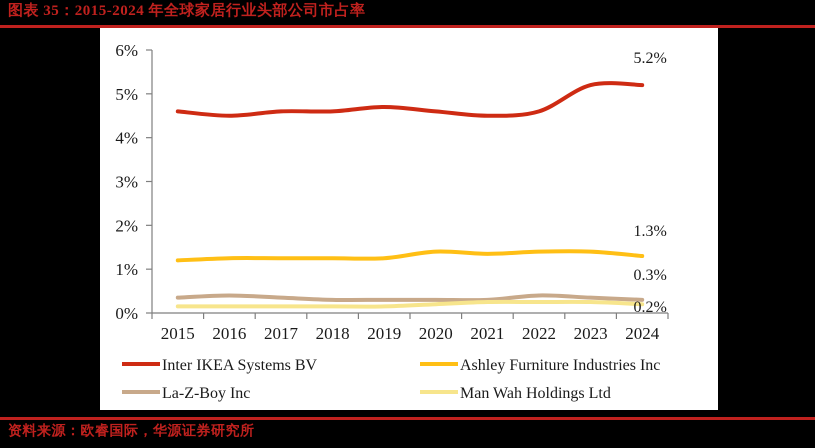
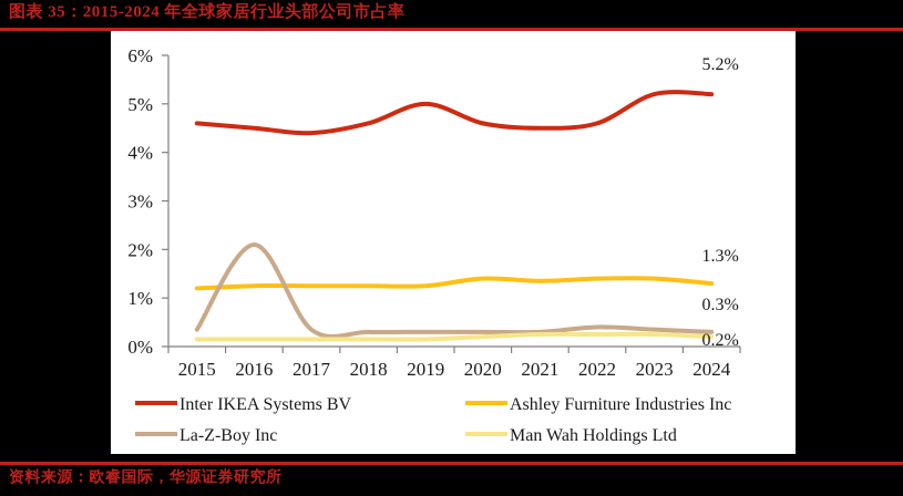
La-Z-Boy Inc/2016: 0.4% -> 2.1%
Inter IKEA Systems BV/2017: 4.6% -> 4.4%
Inter IKEA Systems BV/2019: 4.7% -> 5.0%
